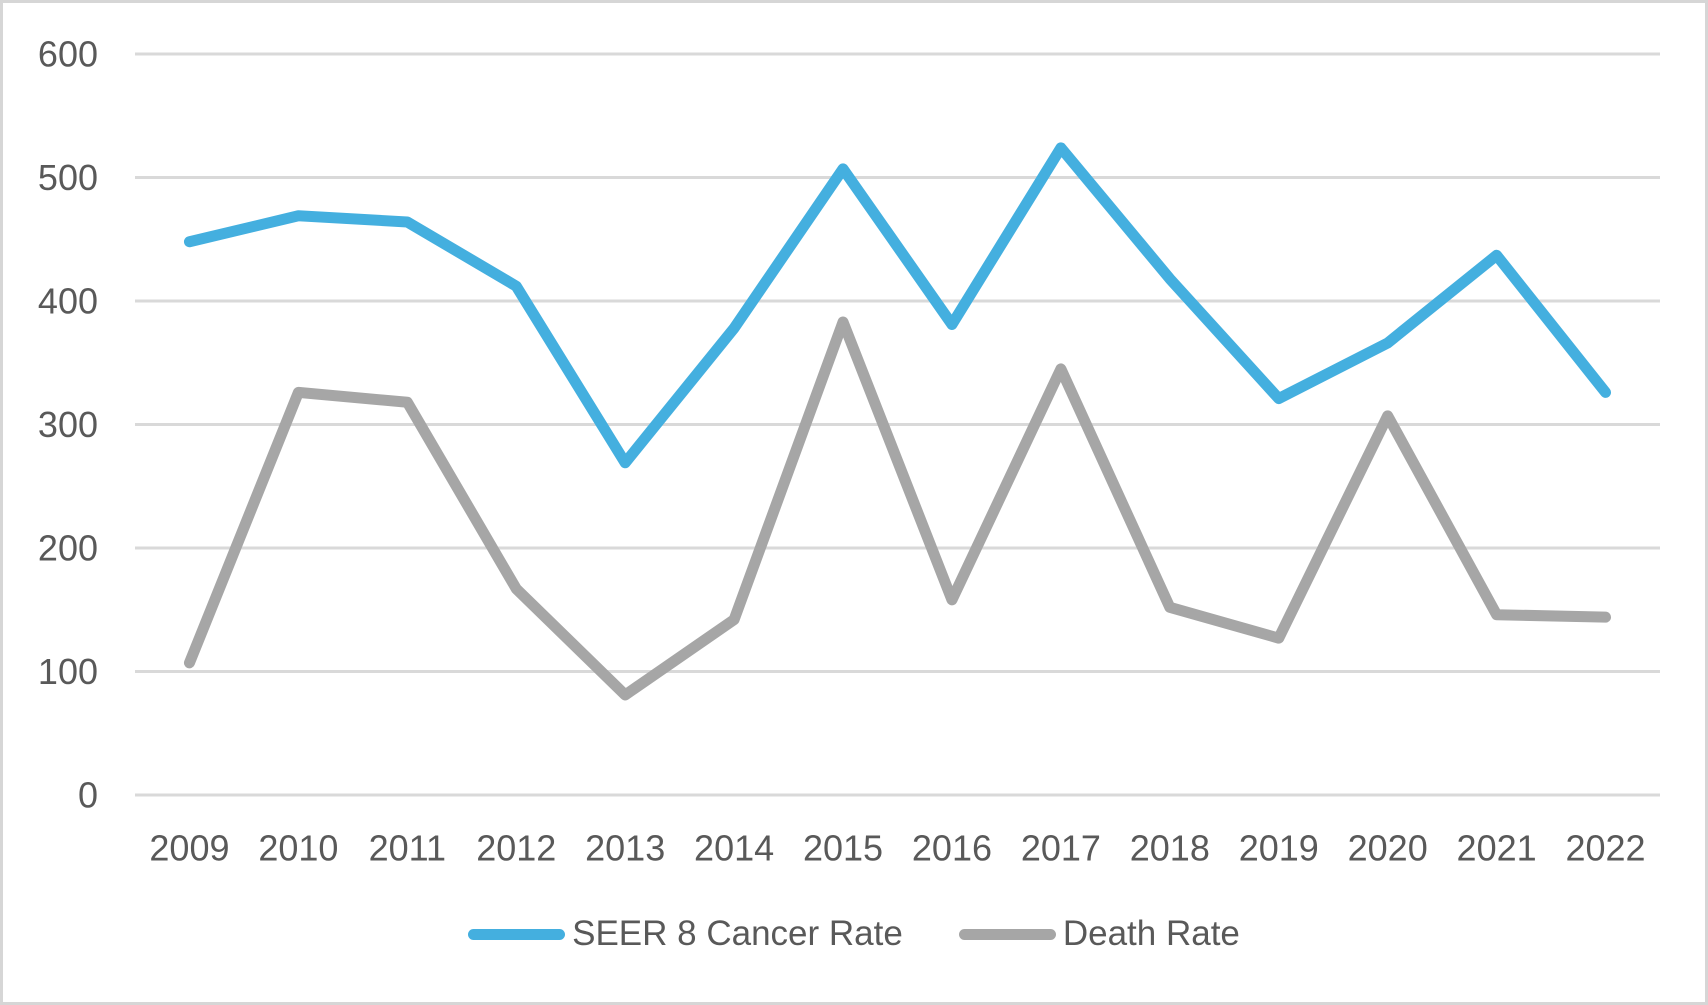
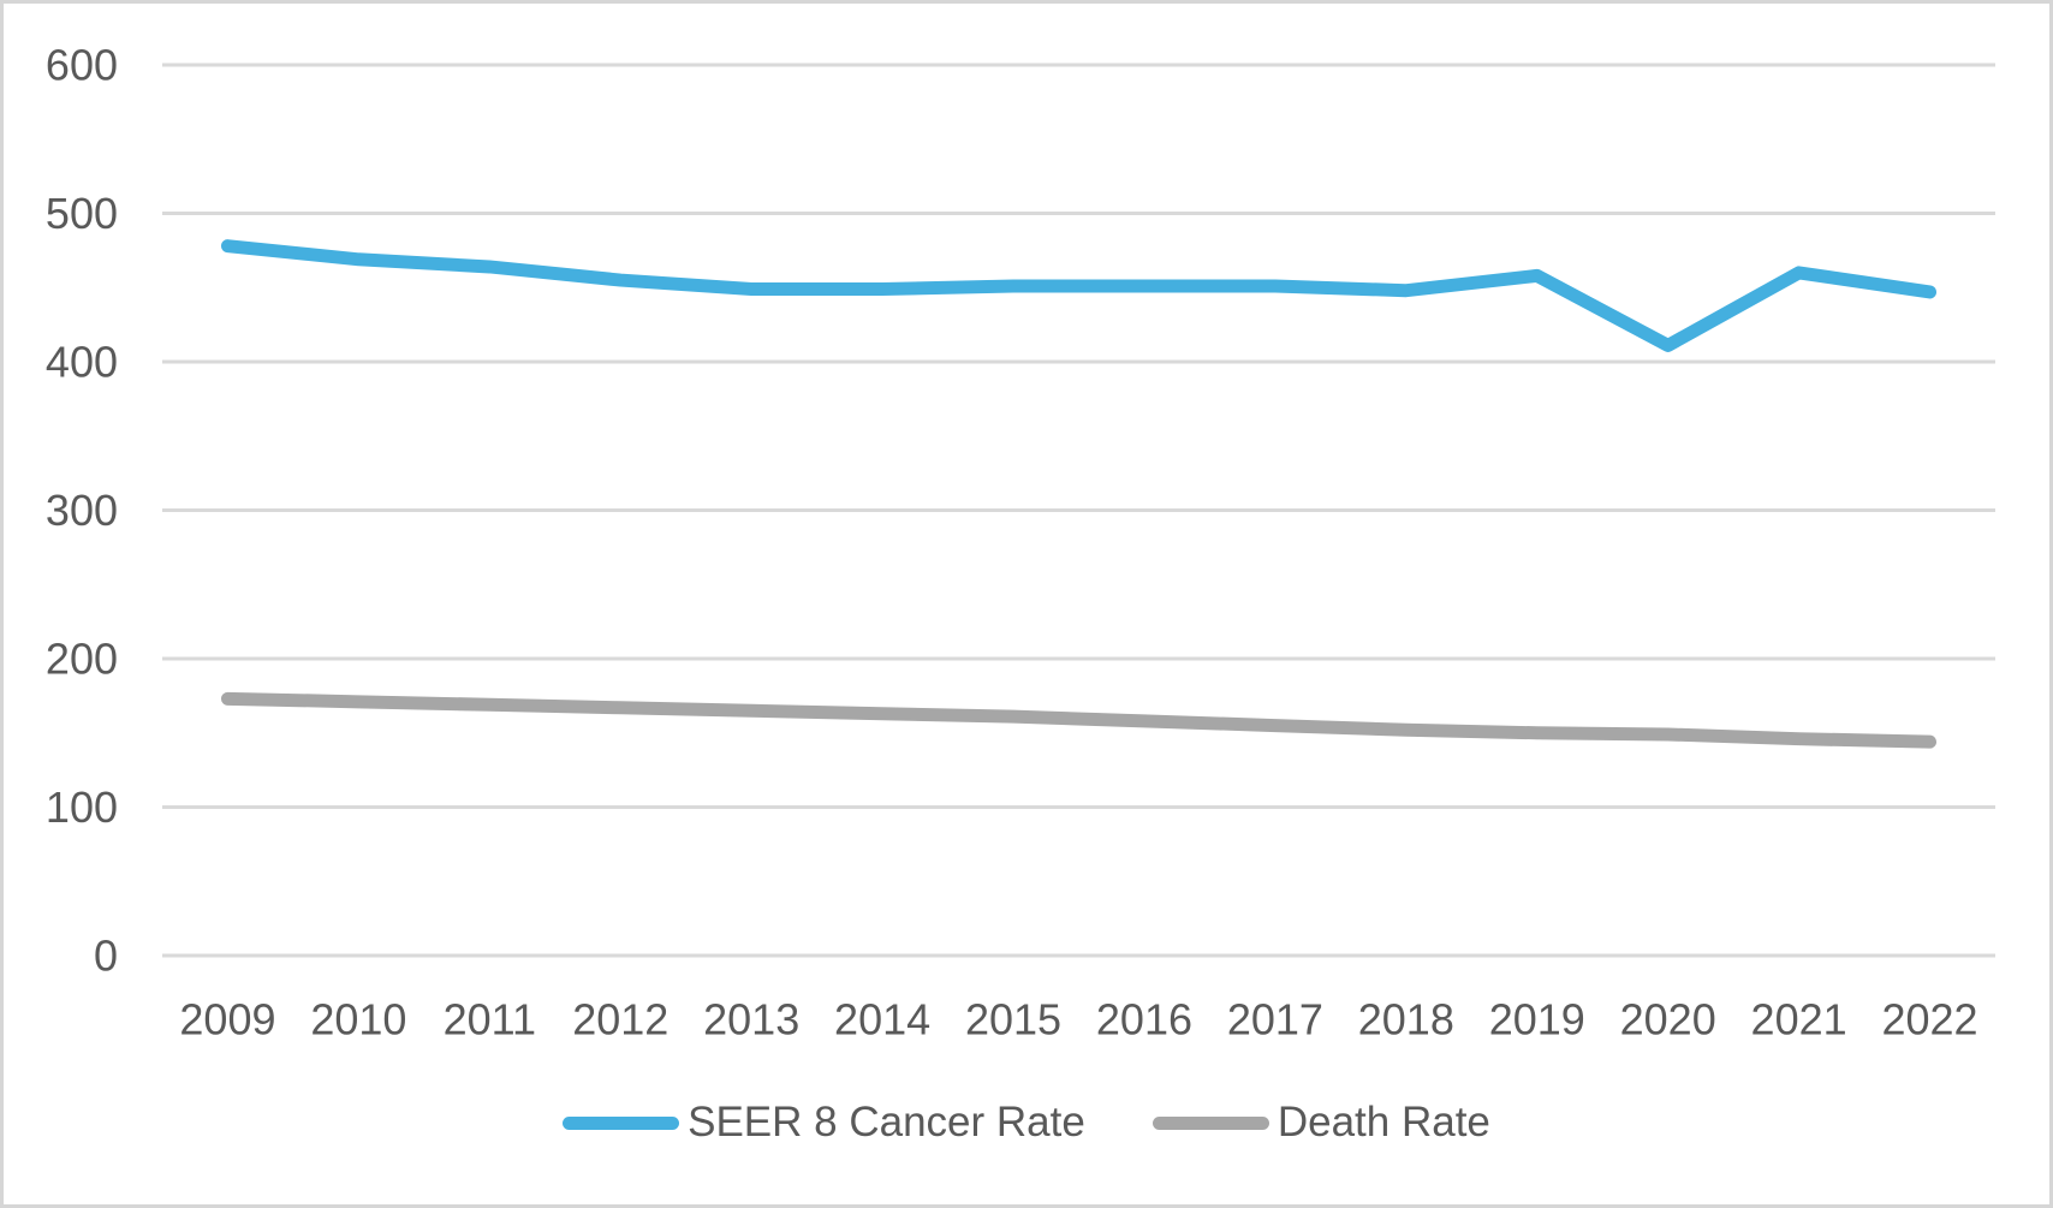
SEER 8 Cancer Rate/2009: 448 -> 478
Death Rate/2009: 107 -> 173
Death Rate/2010: 326 -> 171
Death Rate/2011: 318 -> 169
SEER 8 Cancer Rate/2012: 412 -> 455
SEER 8 Cancer Rate/2013: 269 -> 449
Death Rate/2013: 81 -> 165
SEER 8 Cancer Rate/2014: 378 -> 449
Death Rate/2014: 142 -> 163
SEER 8 Cancer Rate/2015: 507 -> 451
Death Rate/2015: 383 -> 161
SEER 8 Cancer Rate/2016: 381 -> 451
SEER 8 Cancer Rate/2017: 524 -> 451
Death Rate/2017: 345 -> 155
SEER 8 Cancer Rate/2018: 418 -> 448
SEER 8 Cancer Rate/2019: 321 -> 458
Death Rate/2019: 127 -> 150
SEER 8 Cancer Rate/2020: 366 -> 411
Death Rate/2020: 307 -> 149
SEER 8 Cancer Rate/2021: 437 -> 460
SEER 8 Cancer Rate/2022: 326 -> 447
